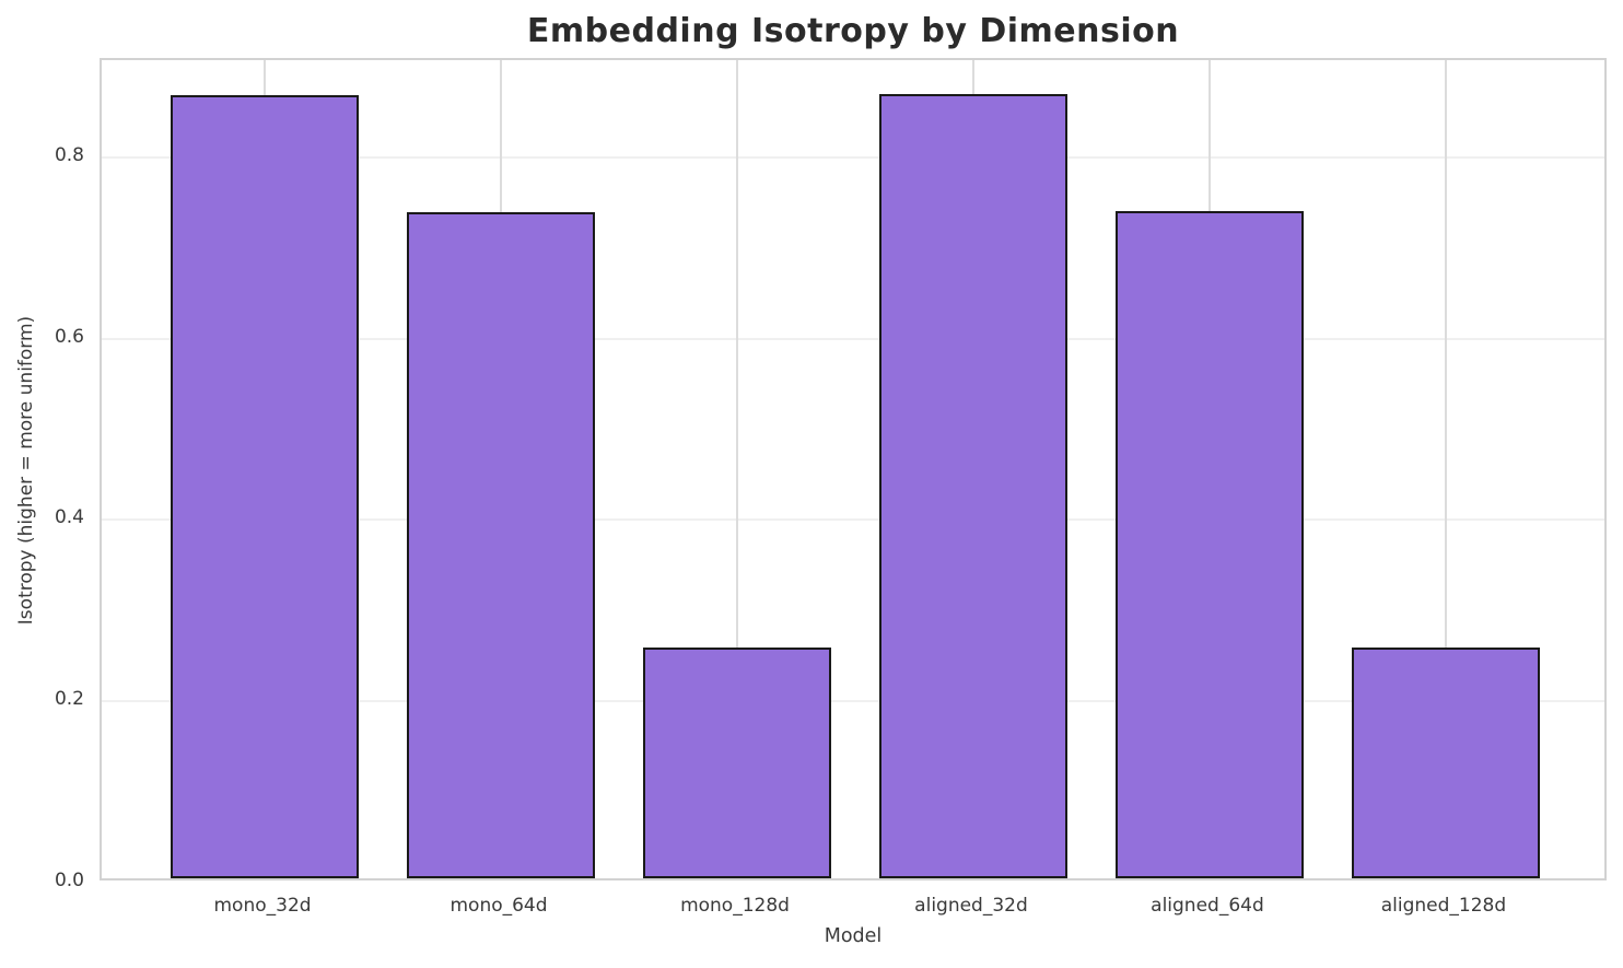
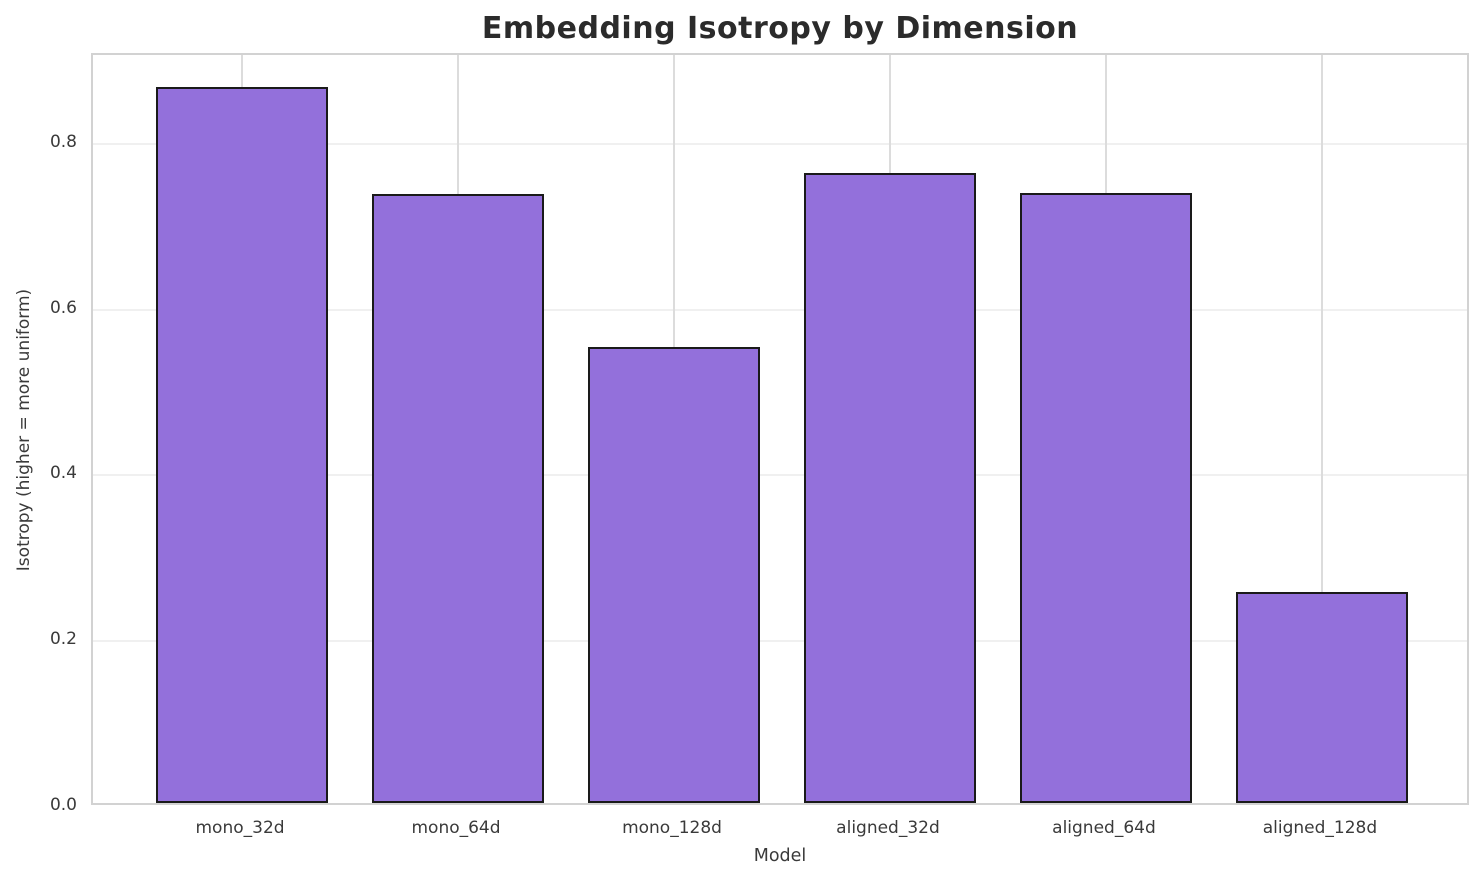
mono_128d: 0.26 -> 0.55
aligned_32d: 0.86 -> 0.76
